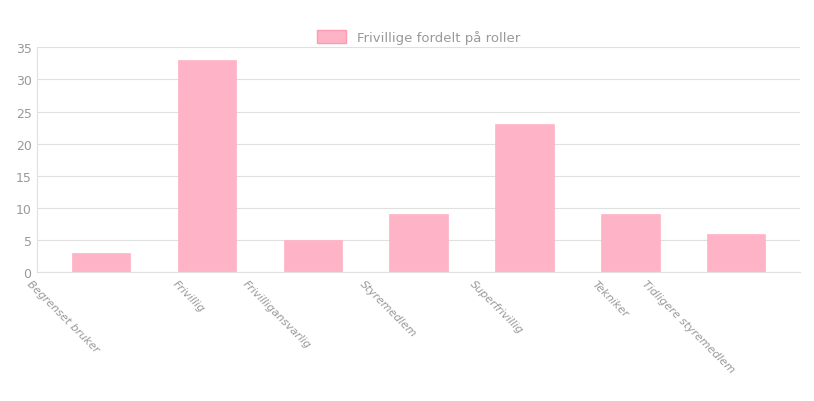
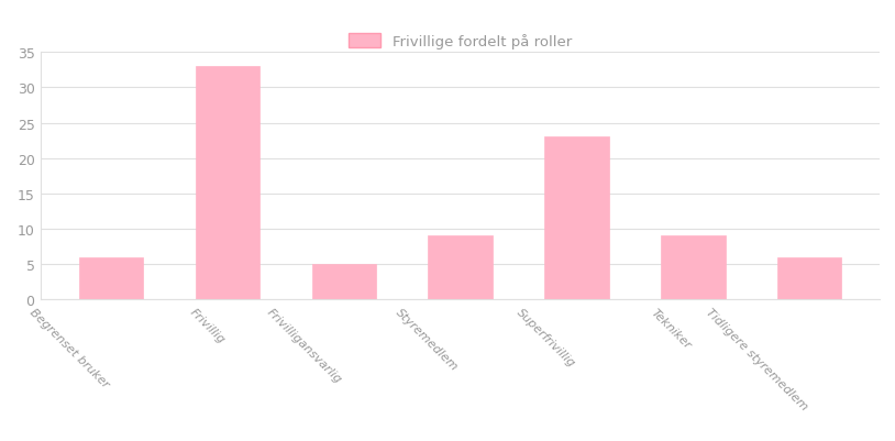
Begrenset bruker: 3 -> 6
